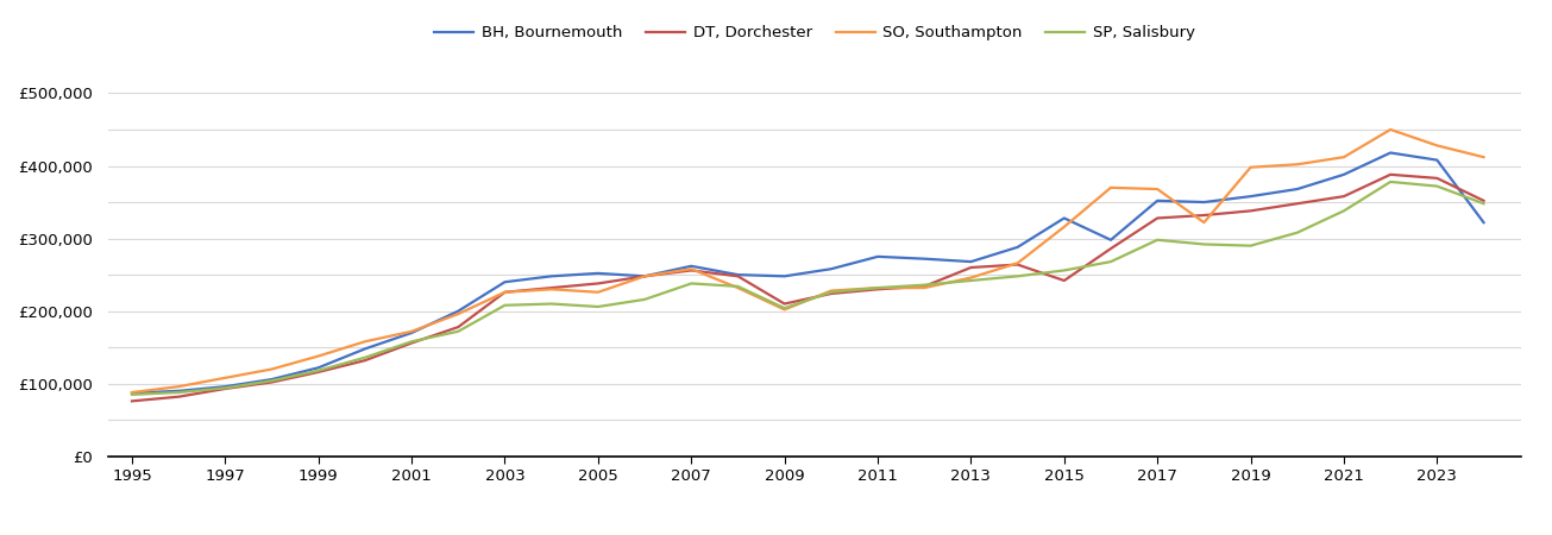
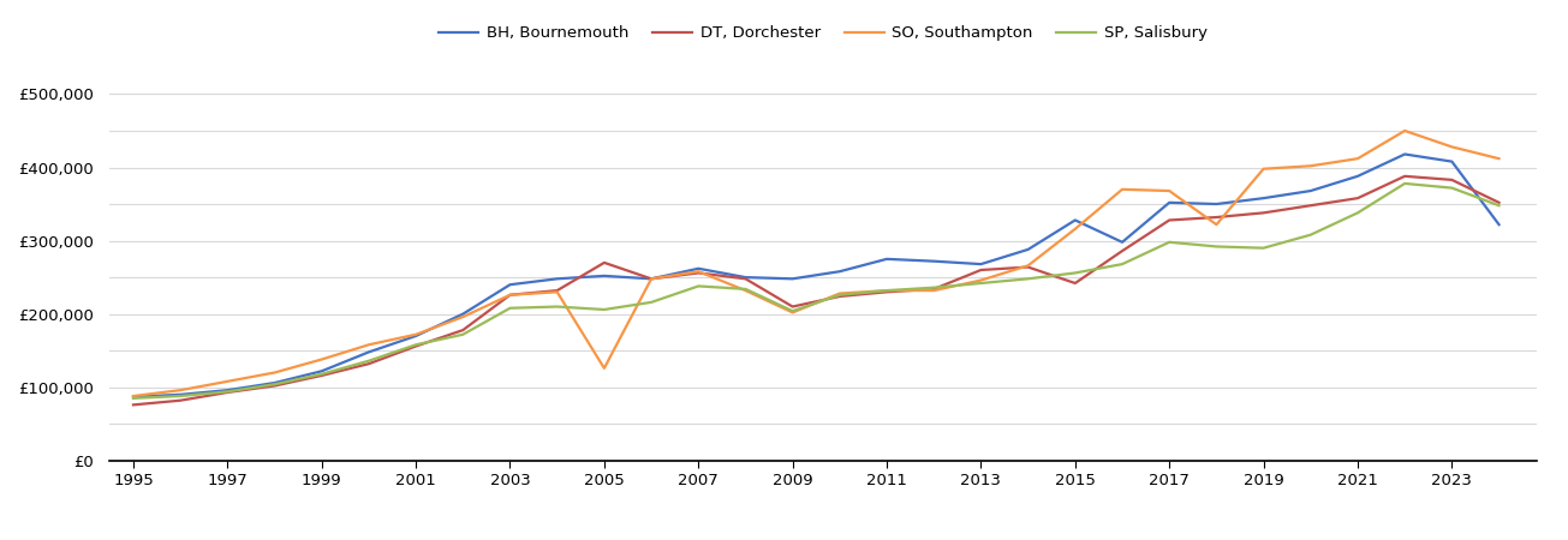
DT, Dorchester/2005: £238,000 -> £270,000
SO, Southampton/2005: £226,000 -> £126,000
